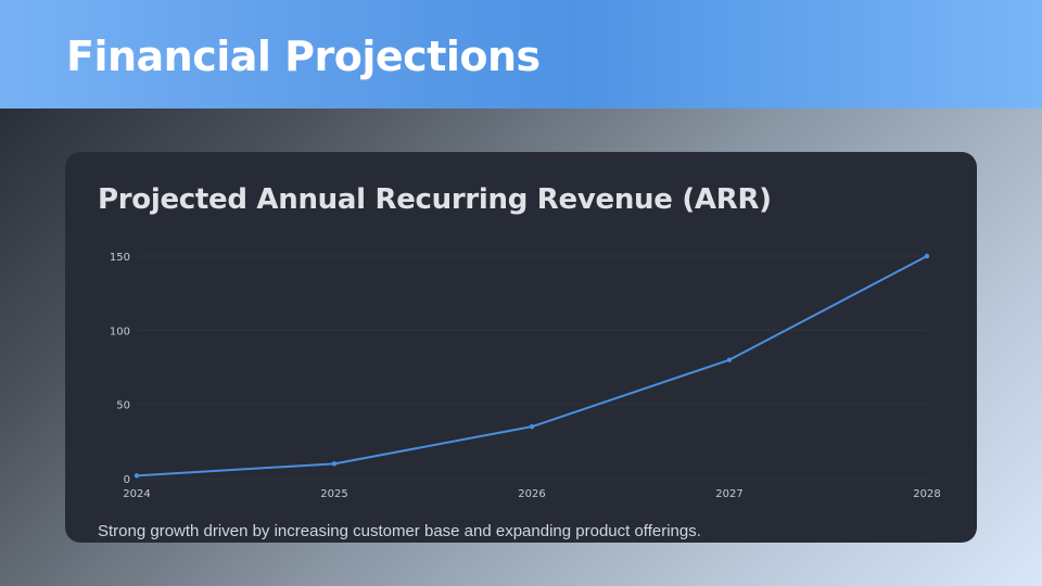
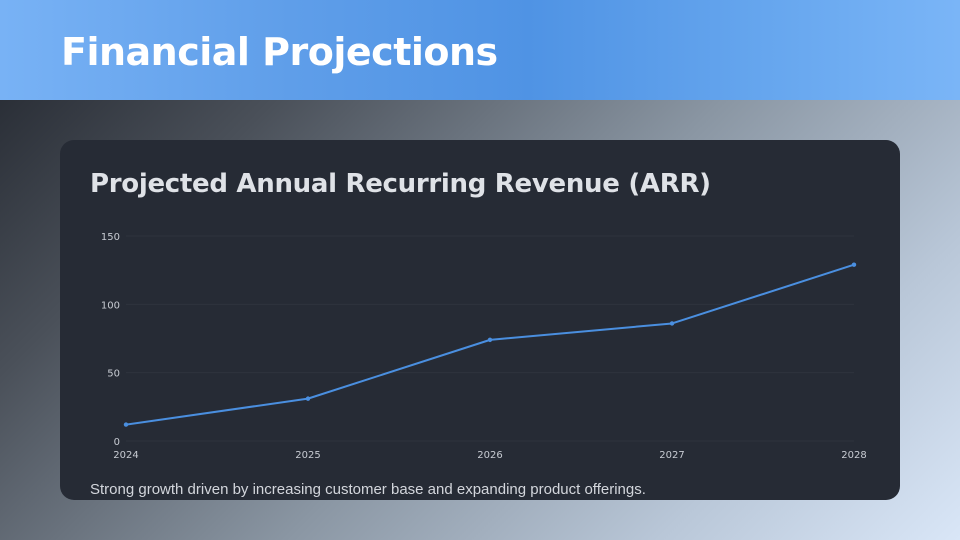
2024: 2 -> 12
2025: 10 -> 31
2026: 35 -> 74
2027: 80 -> 86
2028: 150 -> 129
